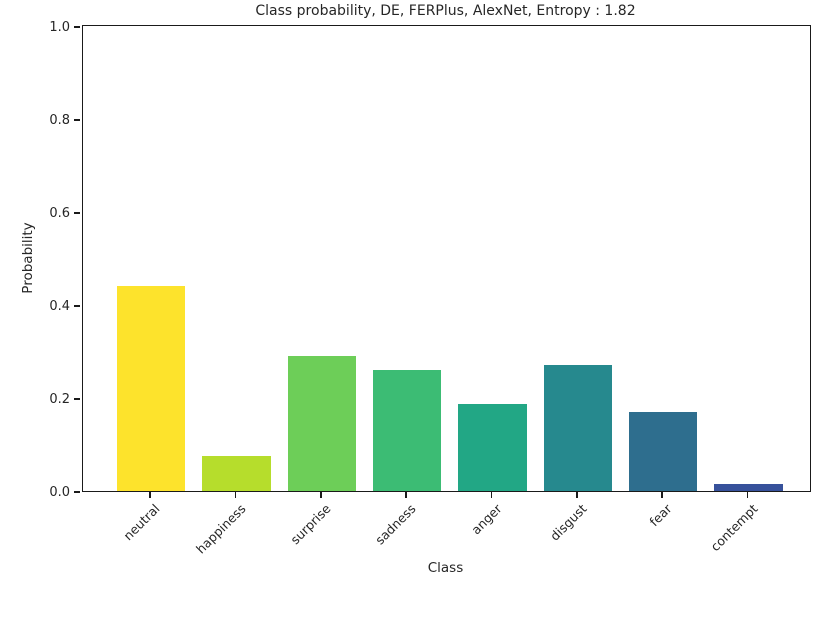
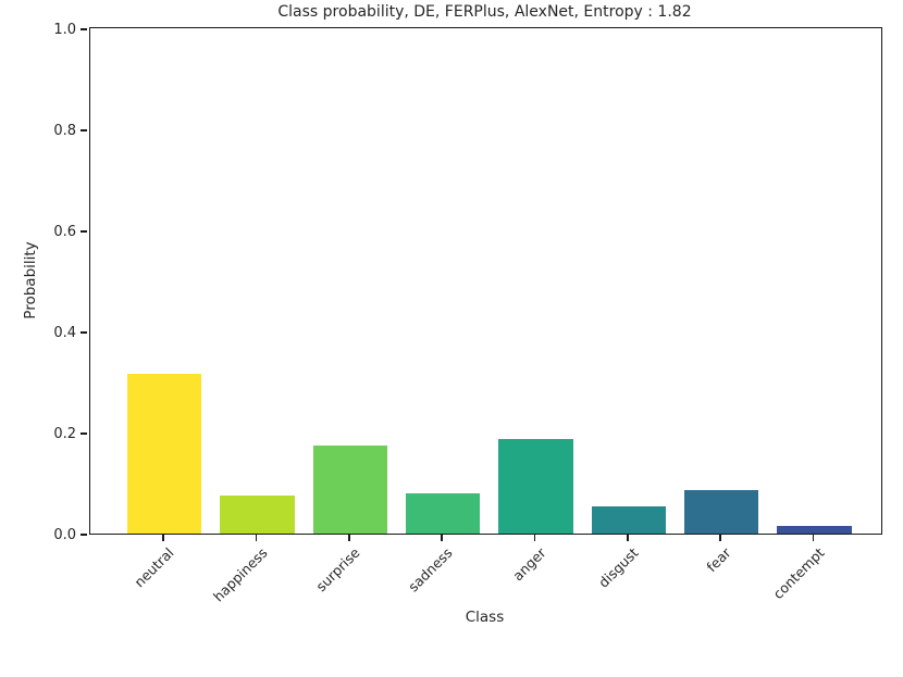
neutral: 0.44 -> 0.32
surprise: 0.29 -> 0.17
sadness: 0.26 -> 0.08
disgust: 0.27 -> 0.05
fear: 0.17 -> 0.09
